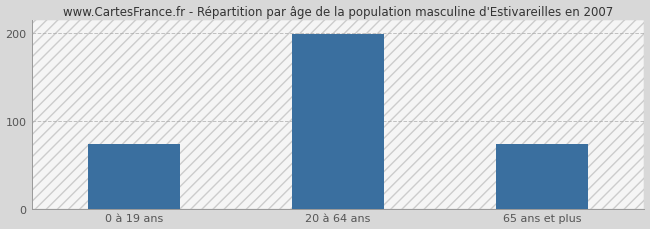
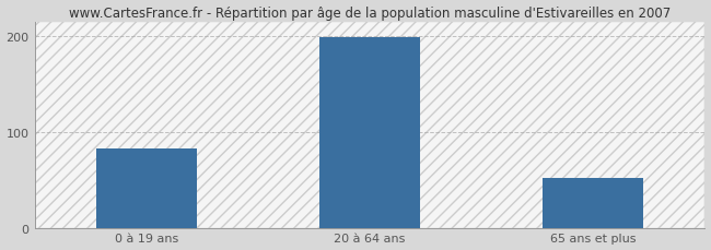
0 à 19 ans: 74 -> 83
65 ans et plus: 74 -> 52
